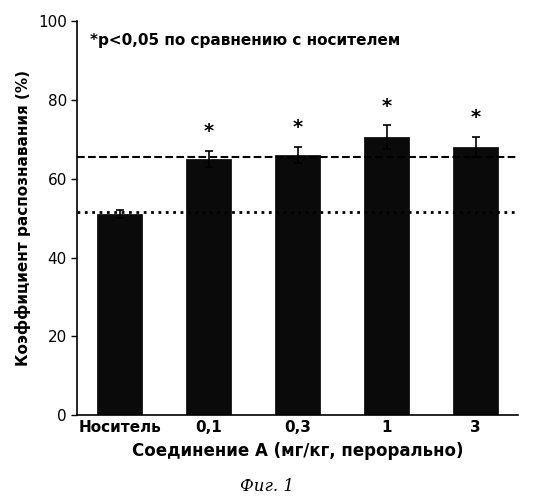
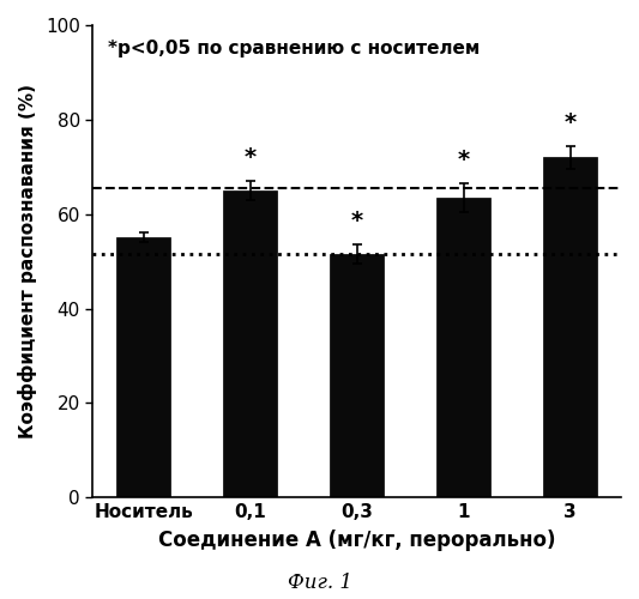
Носитель: 51.0 -> 55.0
0,3: 66.0 -> 51.5
1: 70.5 -> 63.5
3: 68.0 -> 72.0
